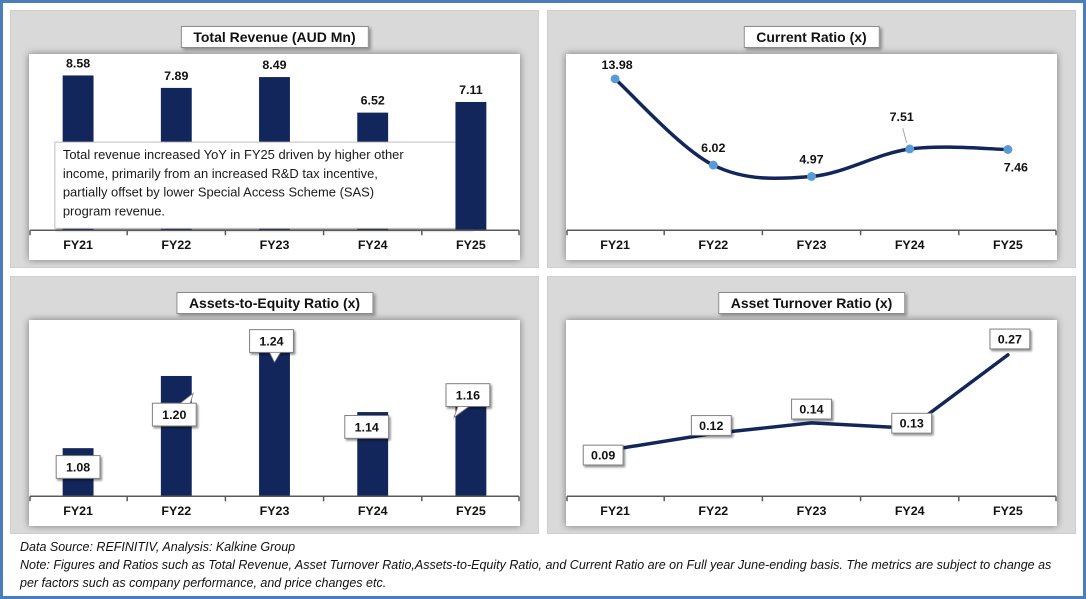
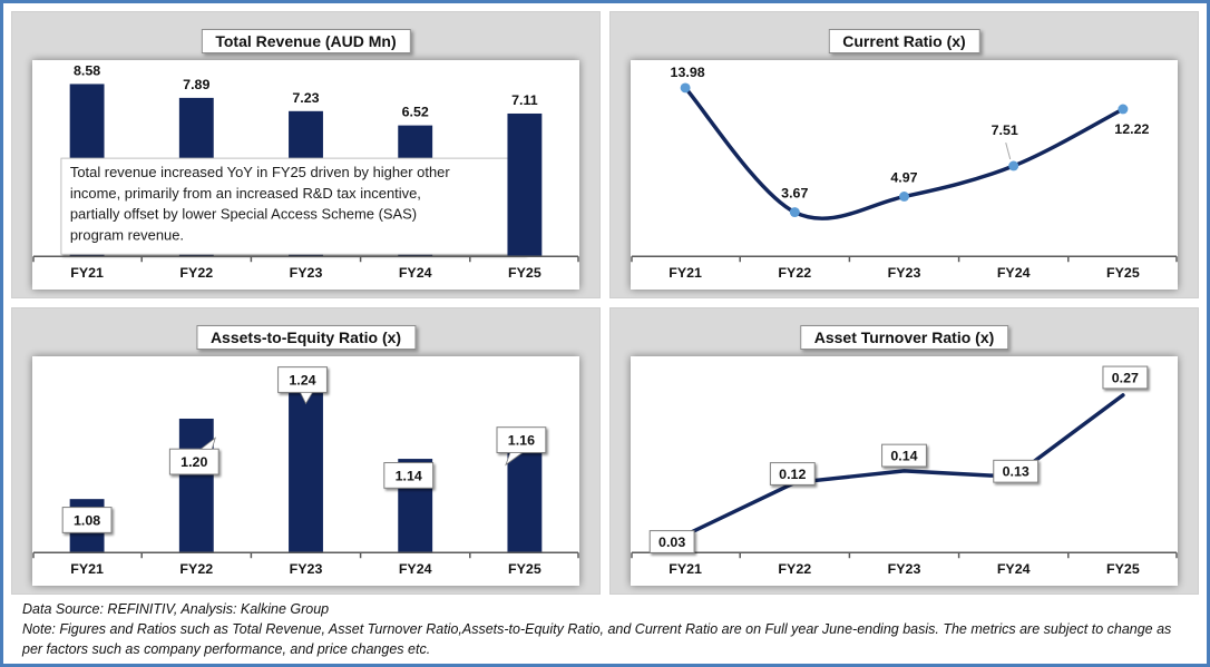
Total Revenue (AUD Mn)/FY23: 8.49 -> 7.23
Current Ratio (x)/FY22: 6.02 -> 3.67
Current Ratio (x)/FY25: 7.46 -> 12.22
Asset Turnover Ratio (x)/FY21: 0.09 -> 0.03
